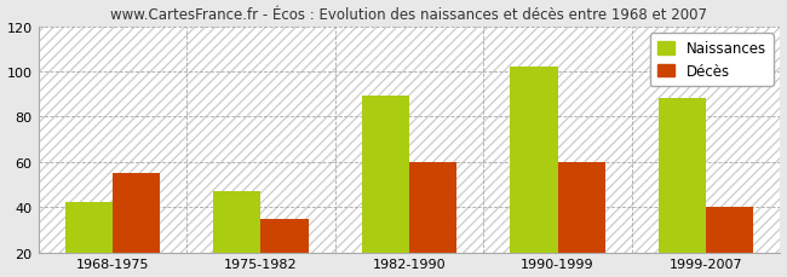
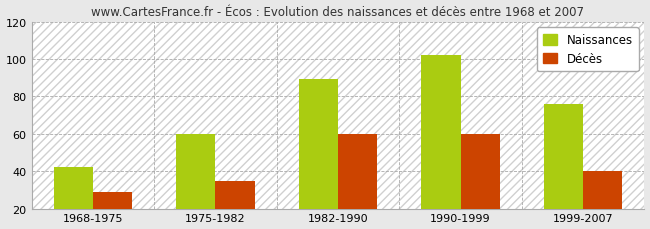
Décès/1968-1975: 55 -> 29
Naissances/1975-1982: 47 -> 60
Naissances/1999-2007: 88 -> 76
